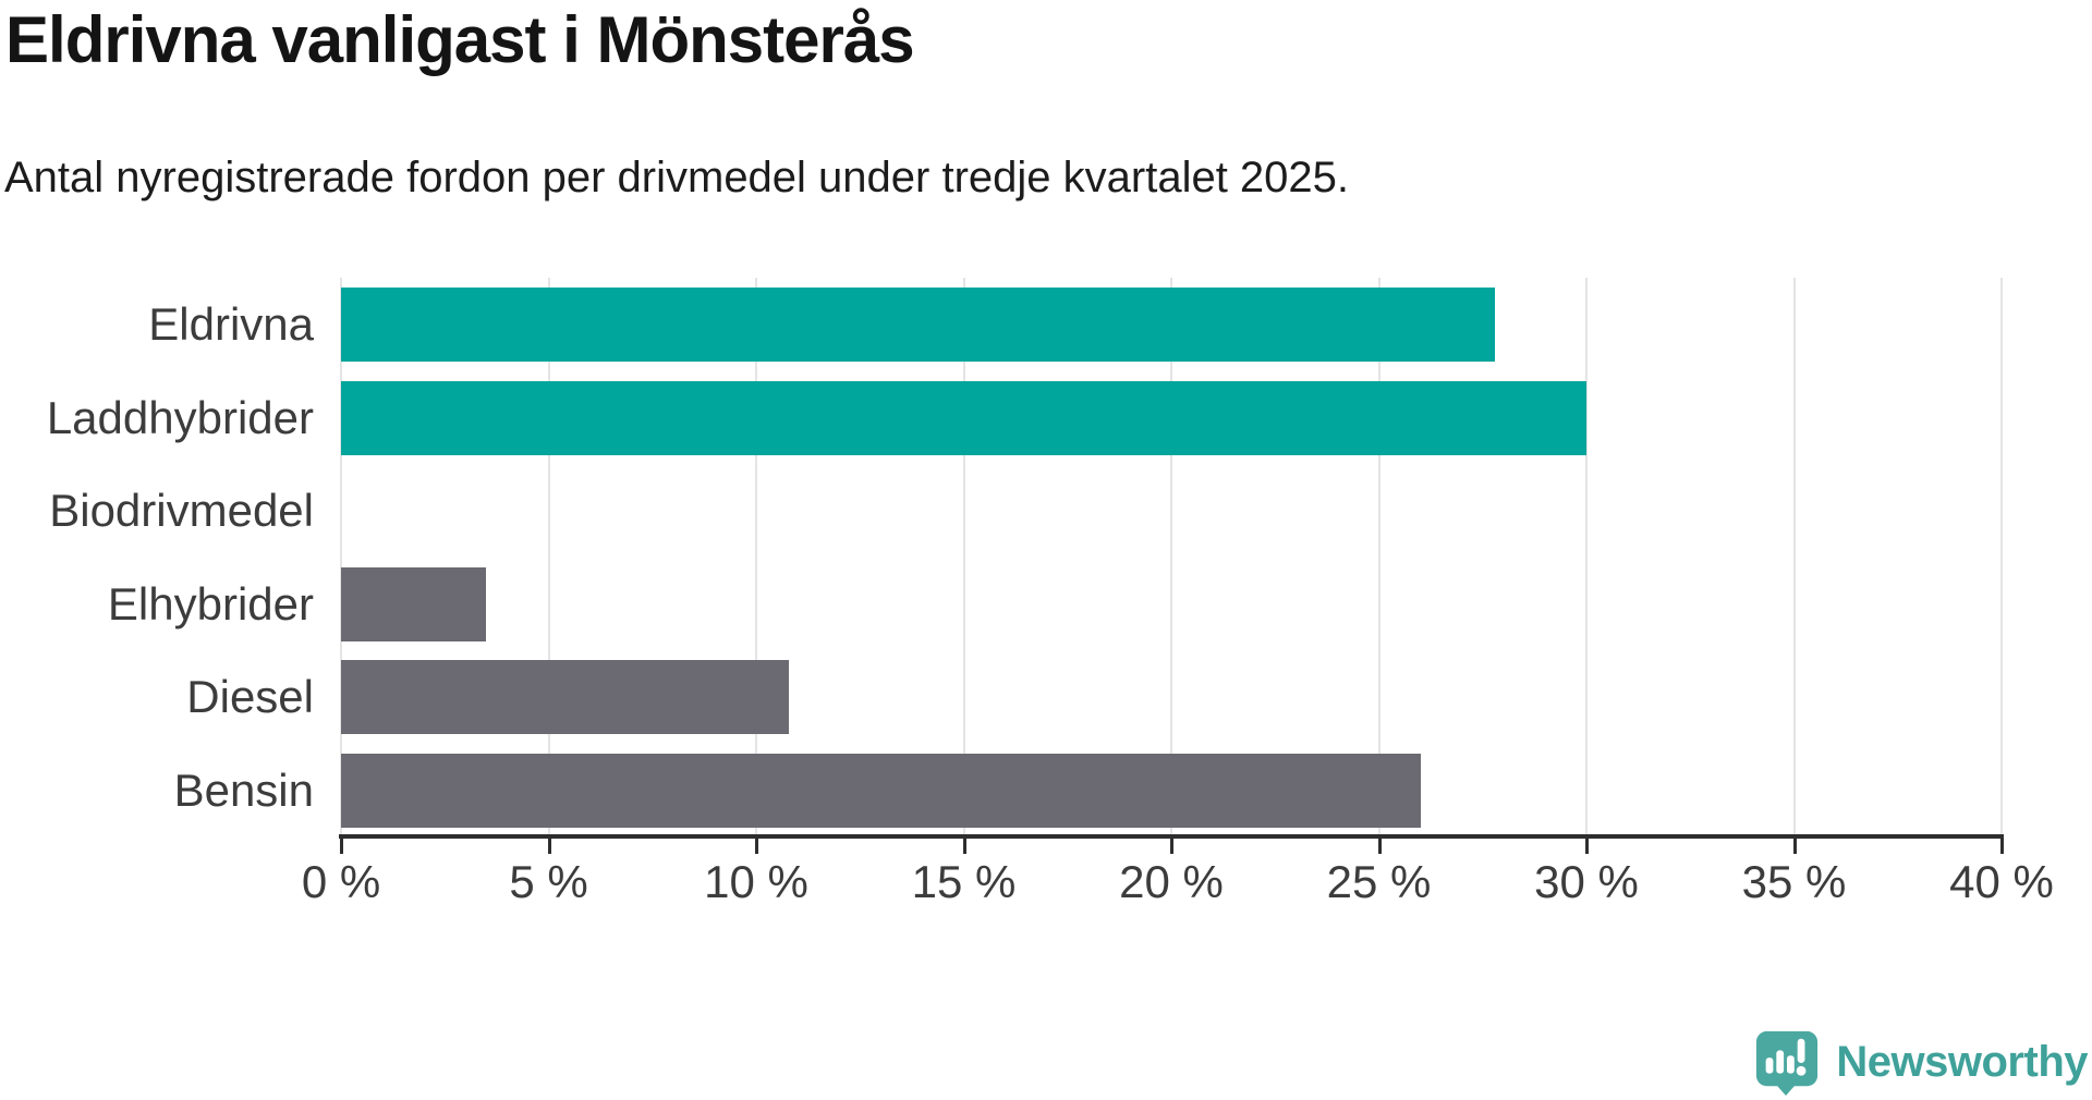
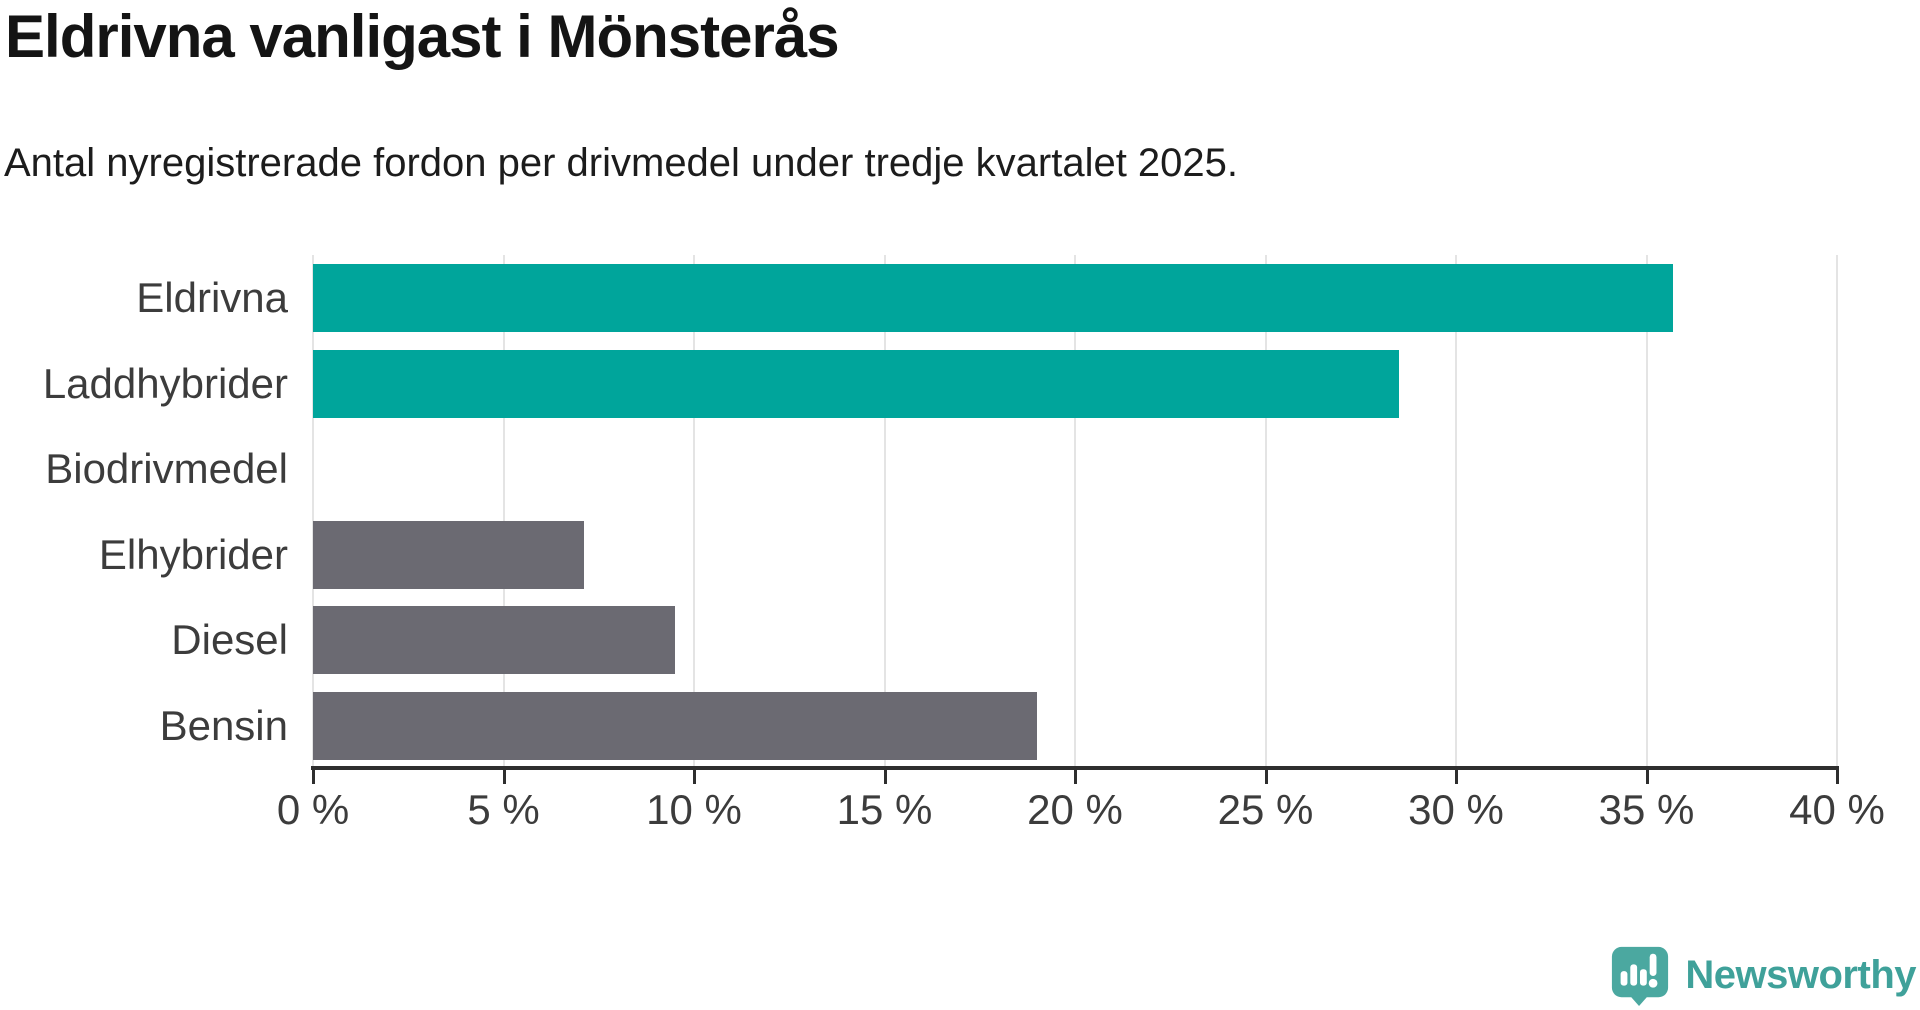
Eldrivna: 27.8% -> 35.7%
Laddhybrider: 30.0% -> 28.5%
Elhybrider: 3.5% -> 7.1%
Diesel: 10.8% -> 9.5%
Bensin: 26.0% -> 19.0%
